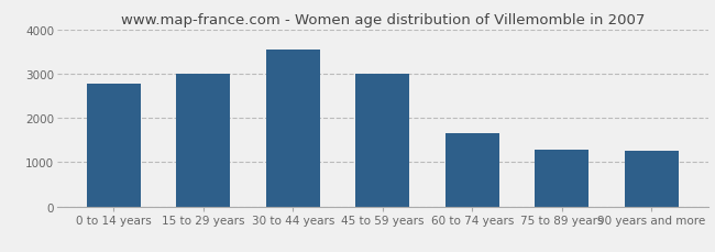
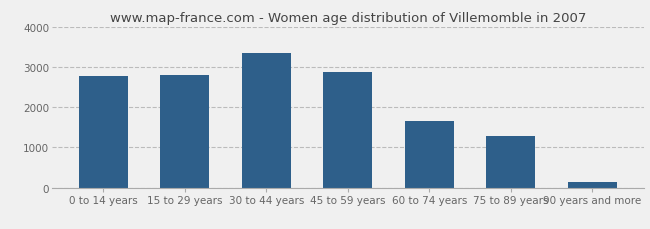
15 to 29 years: 3000 -> 2790
30 to 44 years: 3550 -> 3340
45 to 59 years: 3000 -> 2870
90 years and more: 1250 -> 150
